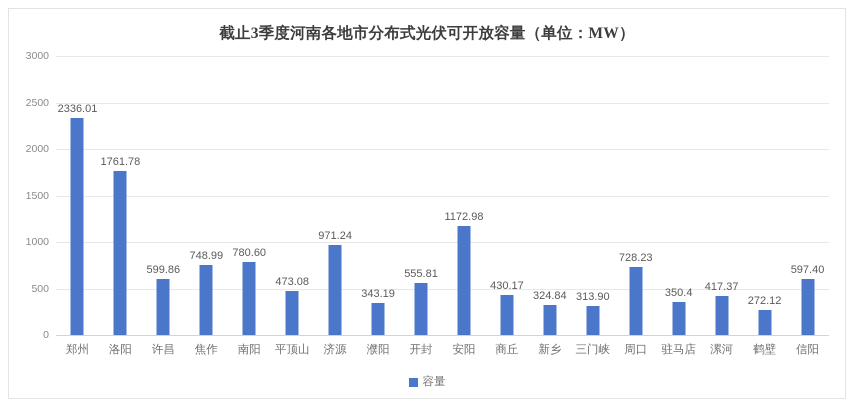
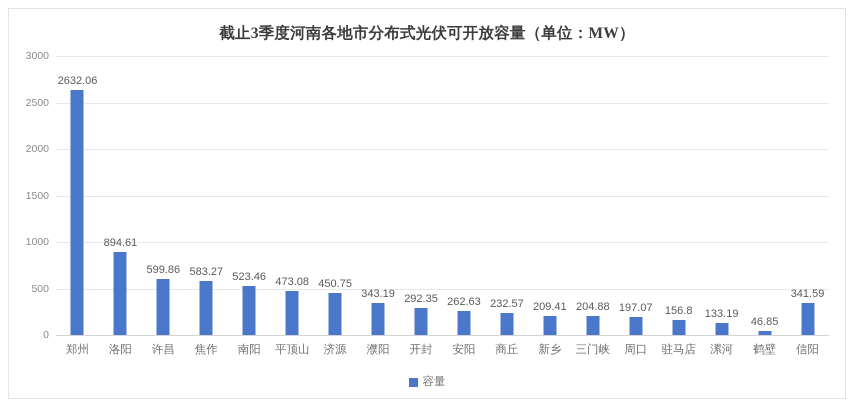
郑州: 2336.01 -> 2632.06
洛阳: 1761.78 -> 894.61
焦作: 748.99 -> 583.27
南阳: 780.60 -> 523.46
济源: 971.24 -> 450.75
开封: 555.81 -> 292.35
安阳: 1172.98 -> 262.63
商丘: 430.17 -> 232.57
新乡: 324.84 -> 209.41
三门峡: 313.90 -> 204.88
周口: 728.23 -> 197.07
驻马店: 350.4 -> 156.8
漯河: 417.37 -> 133.19
鹤壁: 272.12 -> 46.85
信阳: 597.40 -> 341.59
